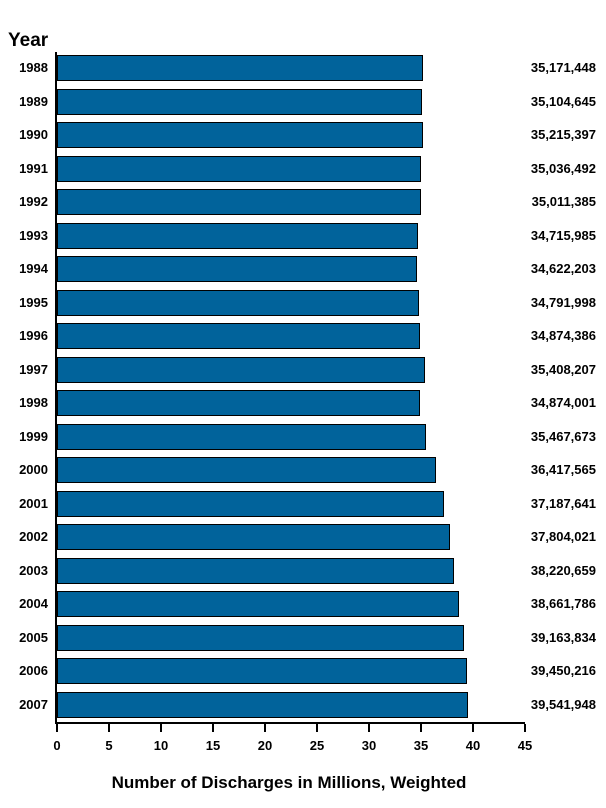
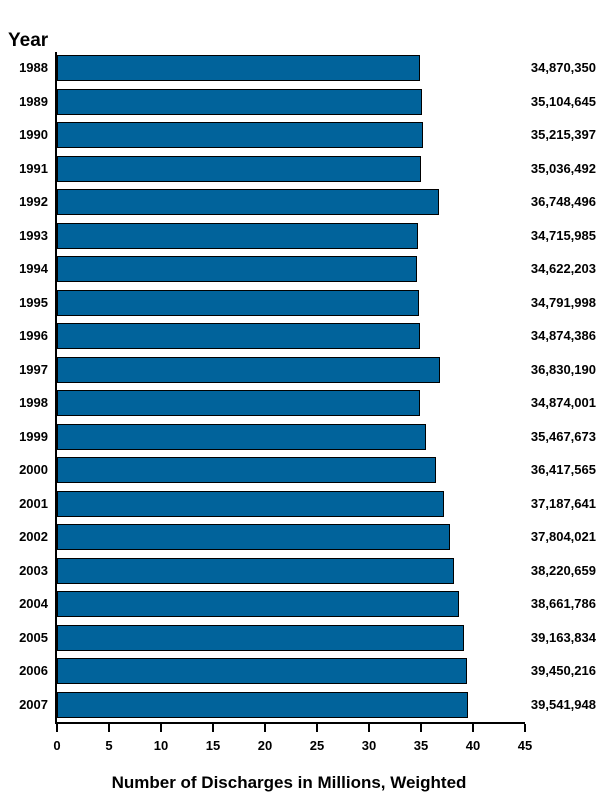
1988: 35,171,448 -> 34,870,350
1992: 35,011,385 -> 36,748,496
1997: 35,408,207 -> 36,830,190
